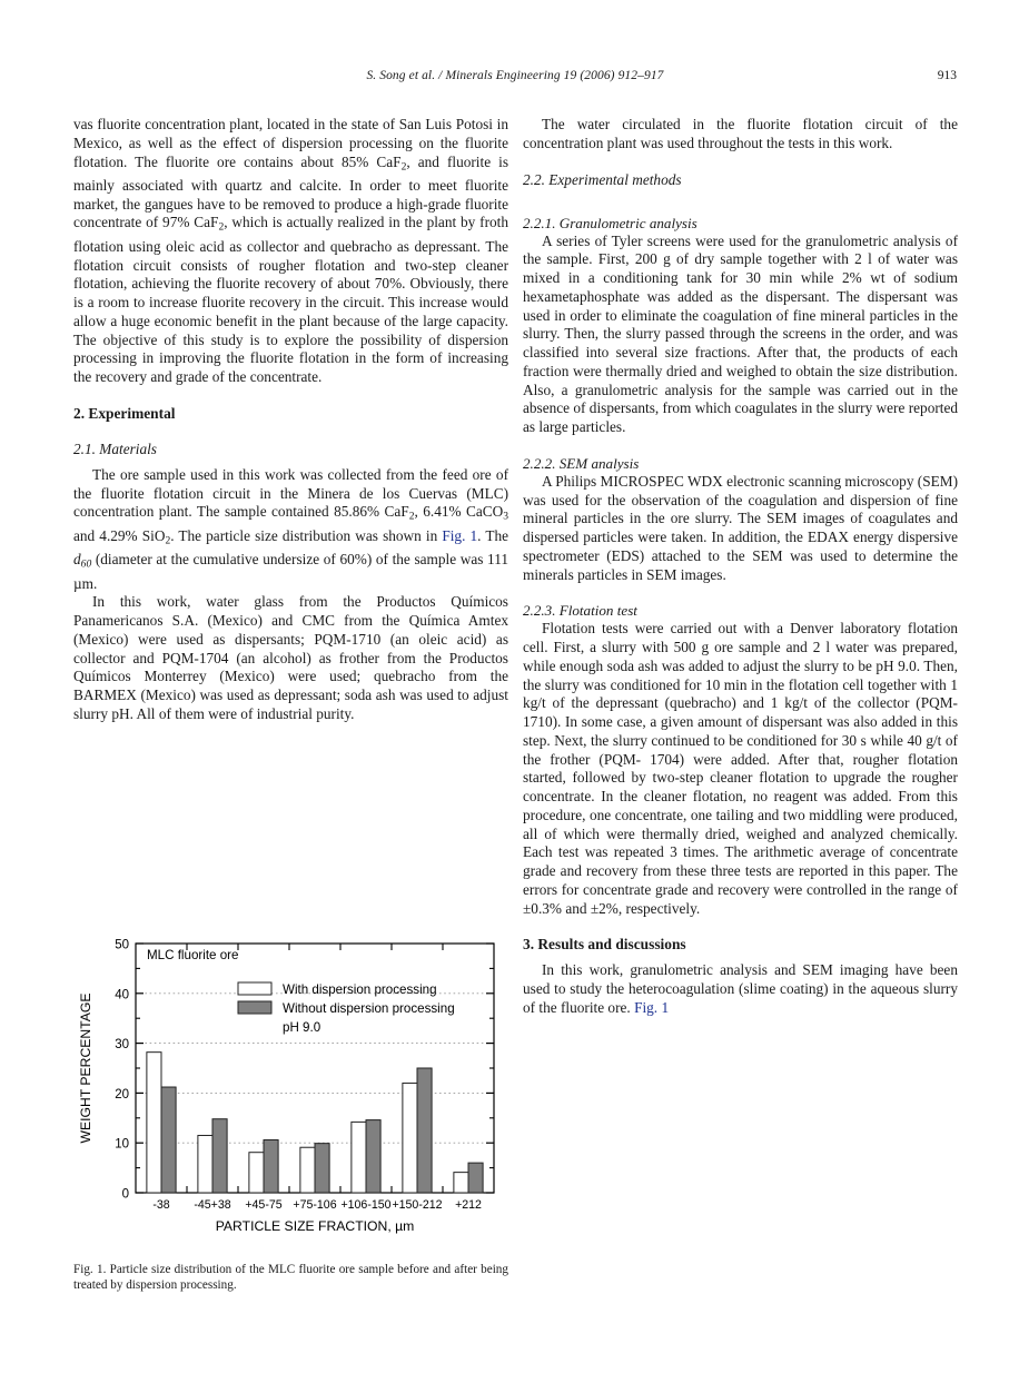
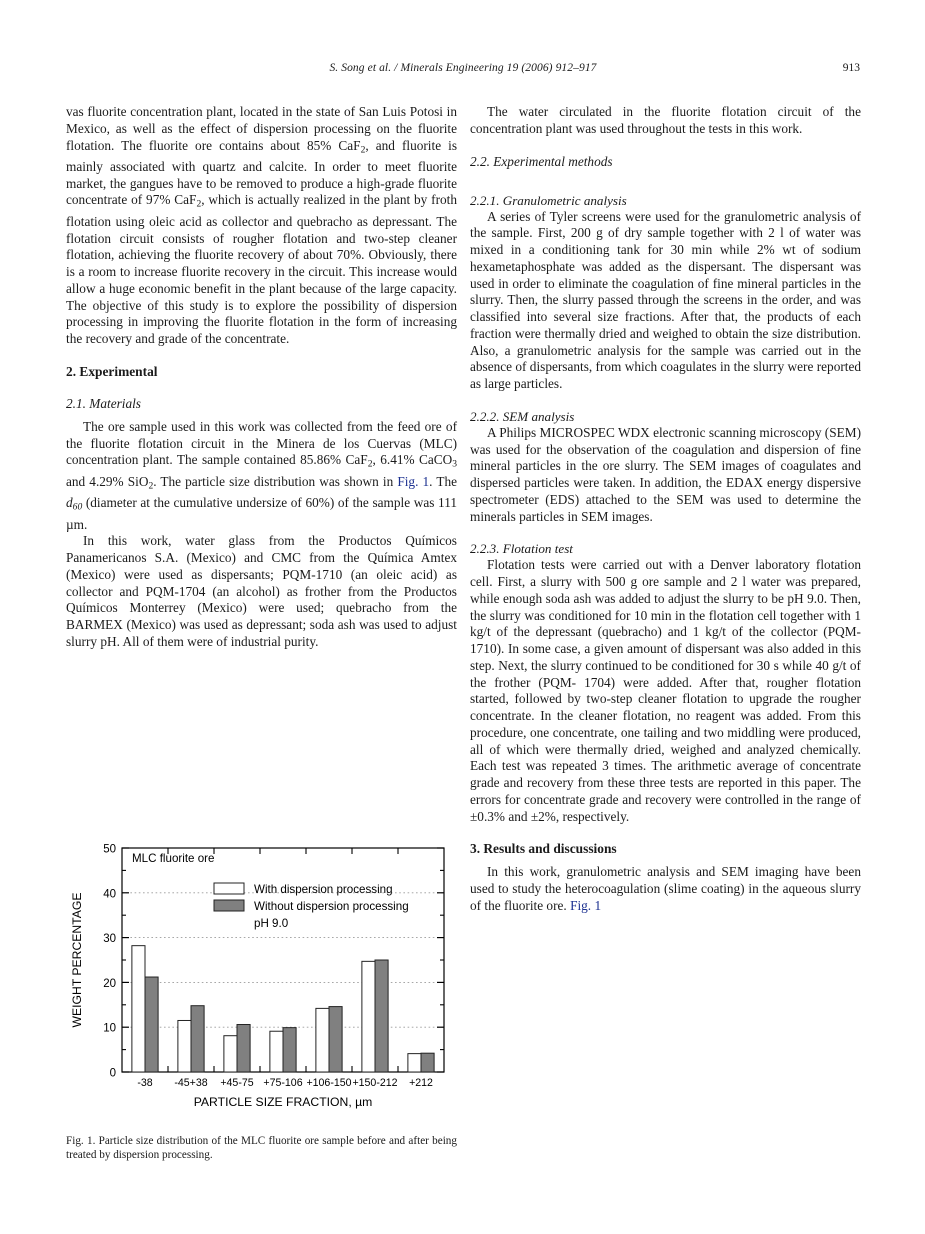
With dispersion processing/+150-212: 22 -> 25
Without dispersion processing/+212: 6 -> 4
